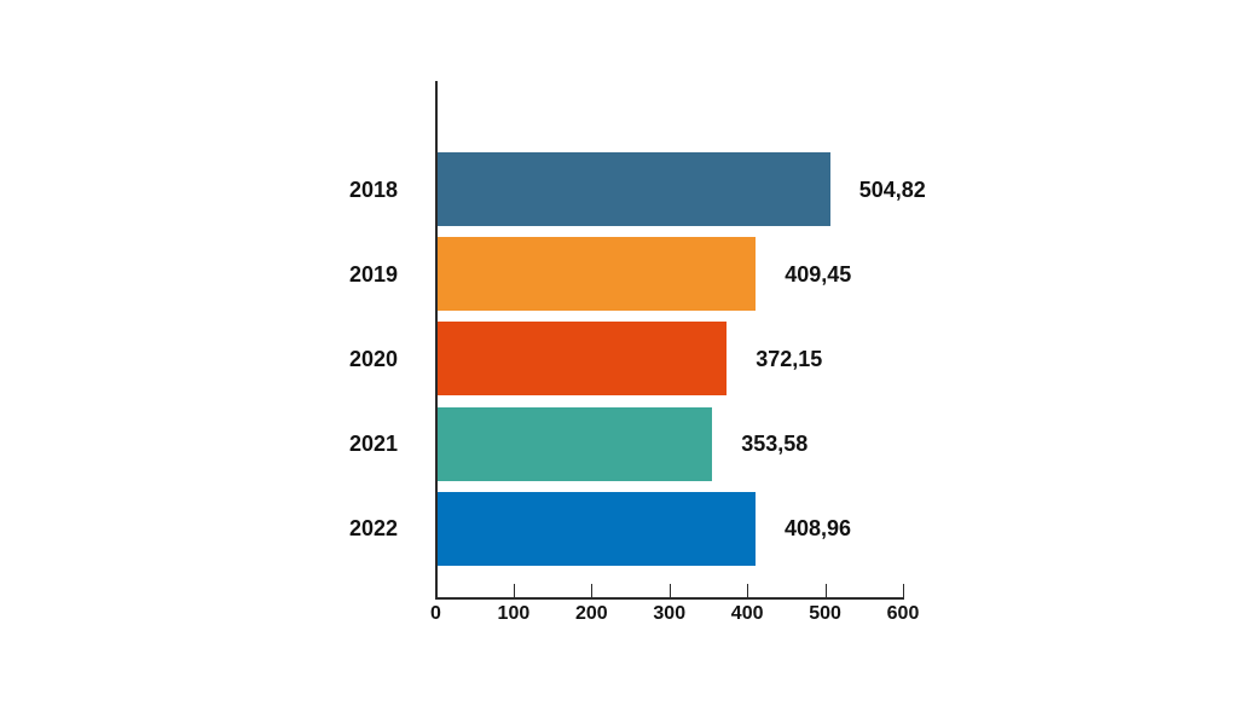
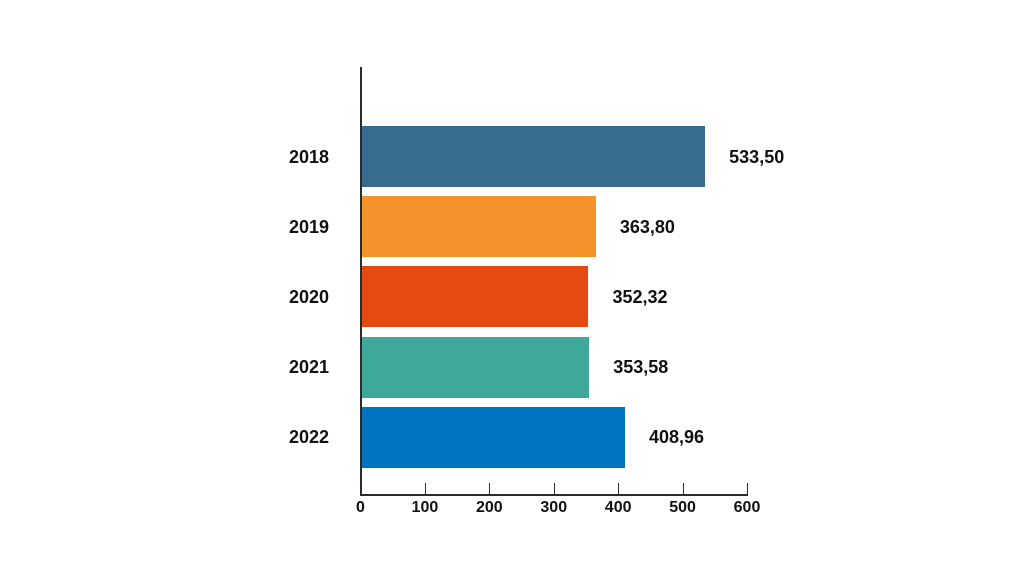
2018: 504,82 -> 533,50
2019: 409,45 -> 363,80
2020: 372,15 -> 352,32
